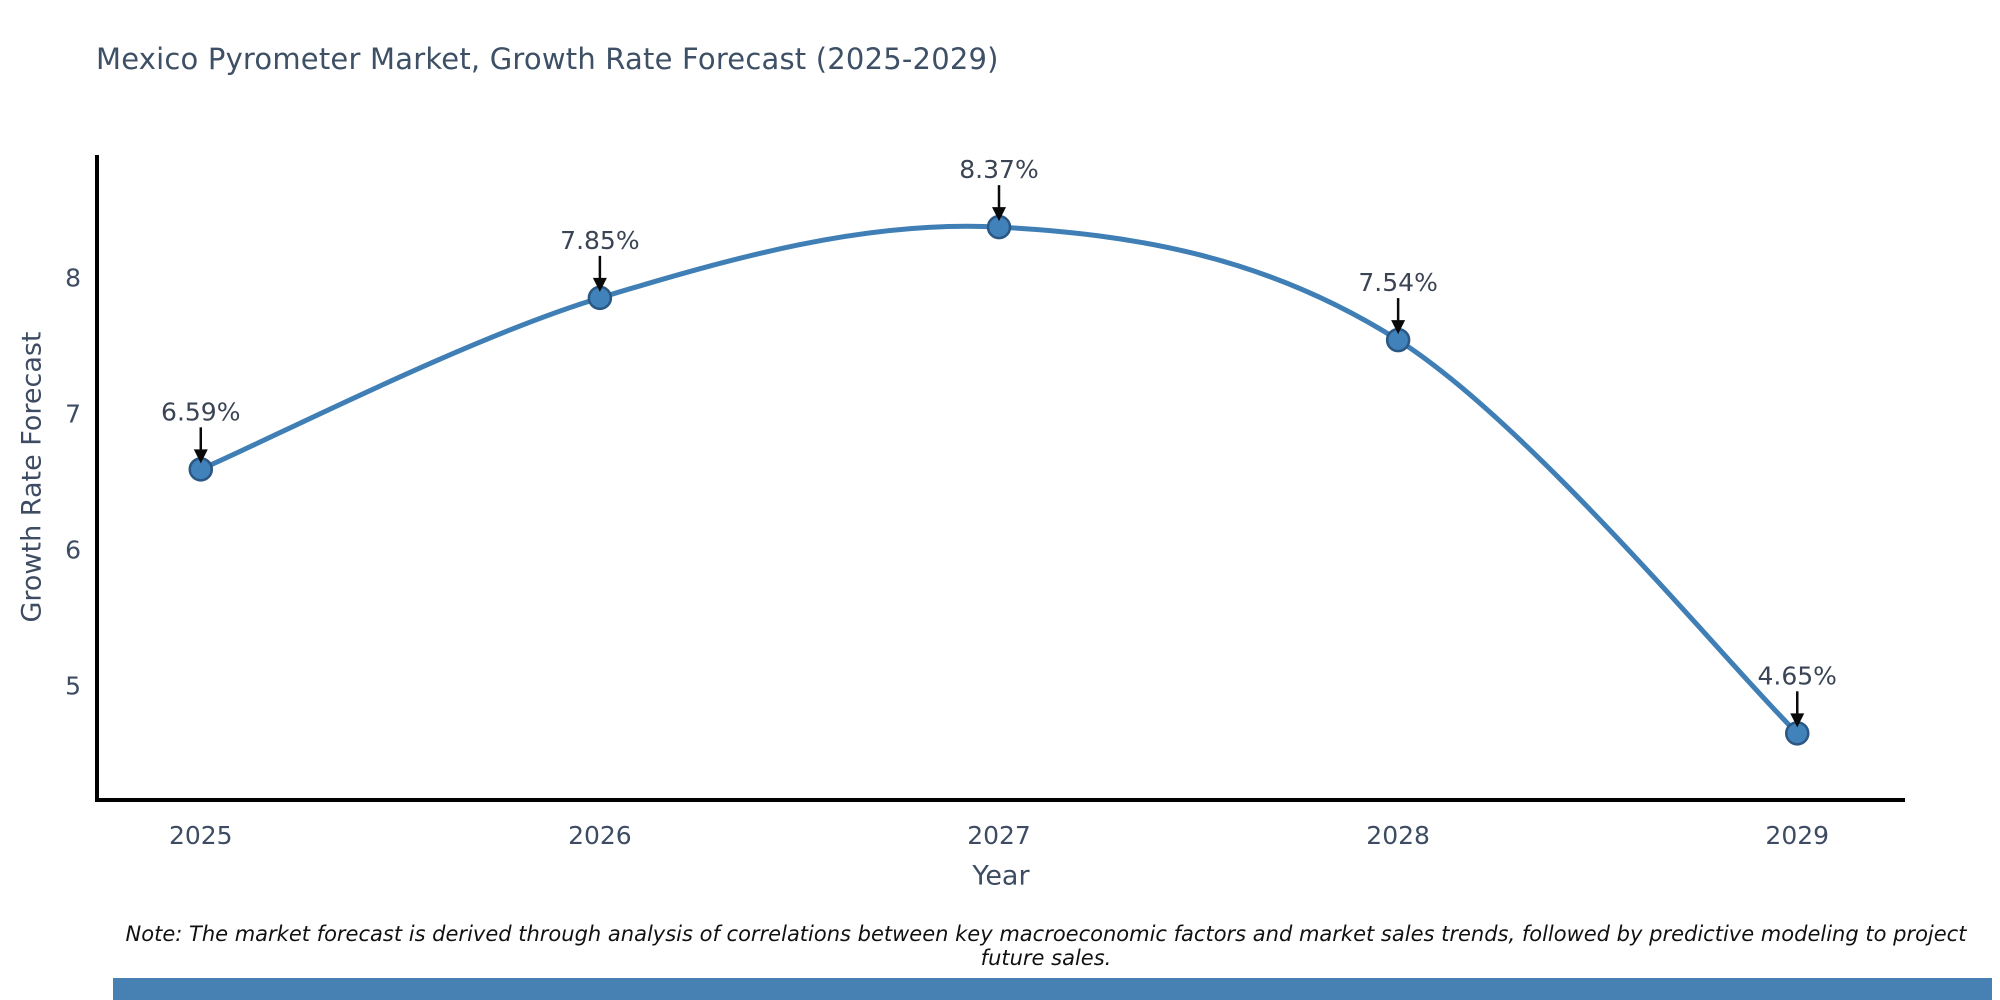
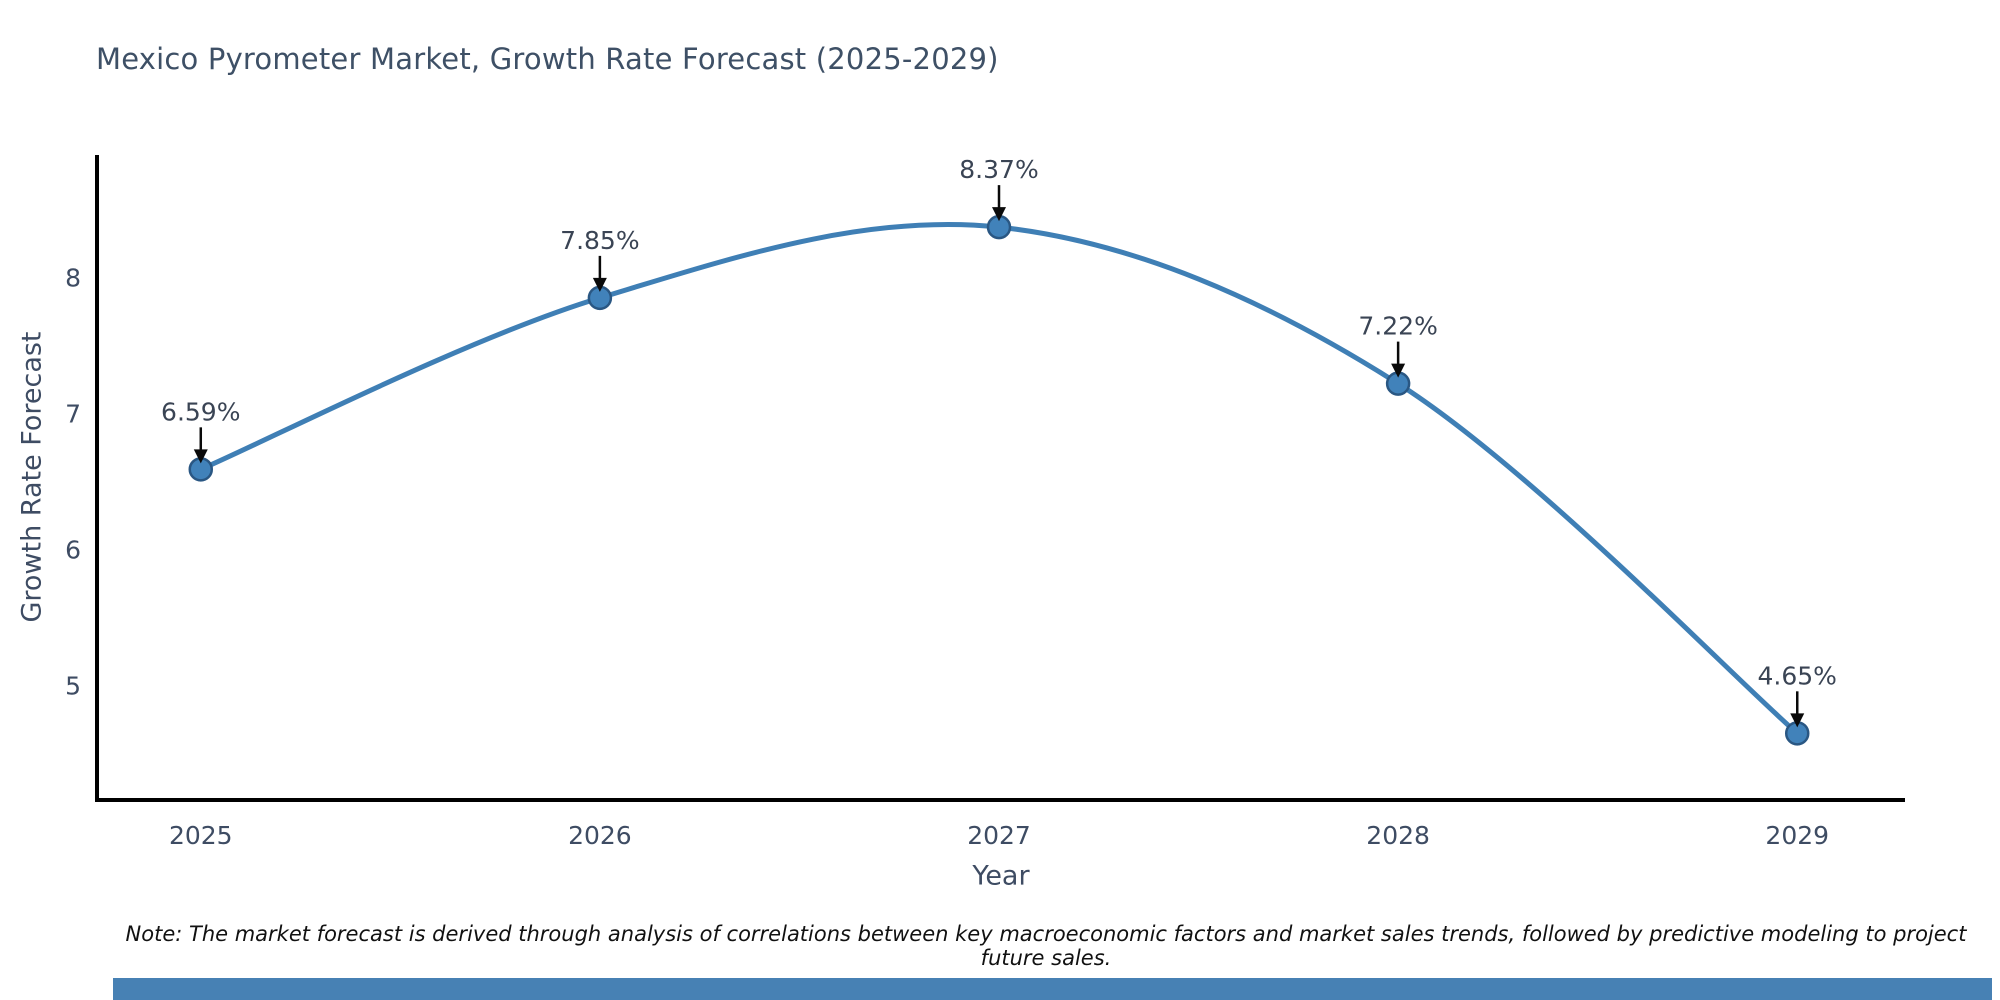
2028: 7.54% -> 7.22%
